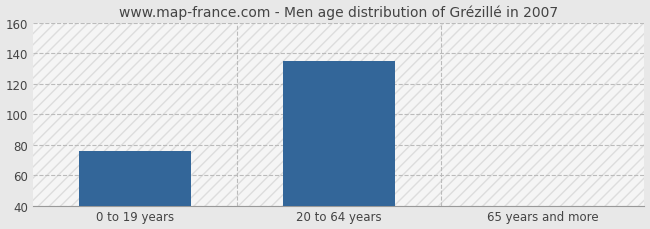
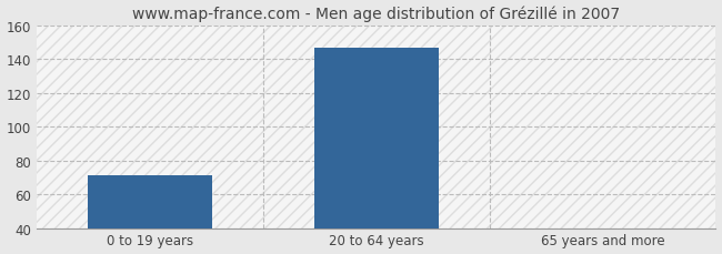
0 to 19 years: 76 -> 71
20 to 64 years: 135 -> 147
